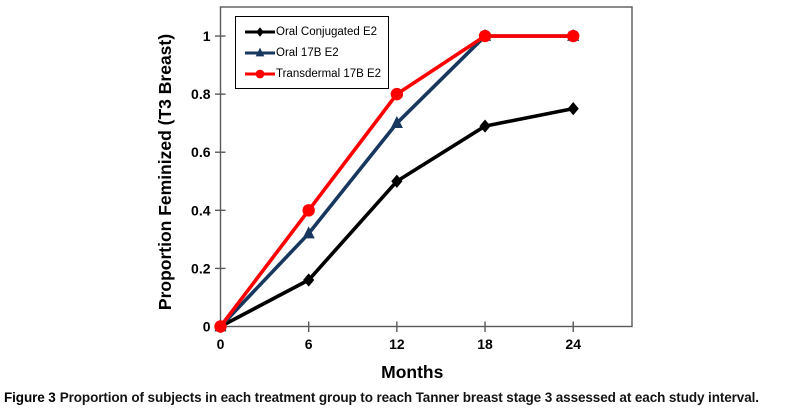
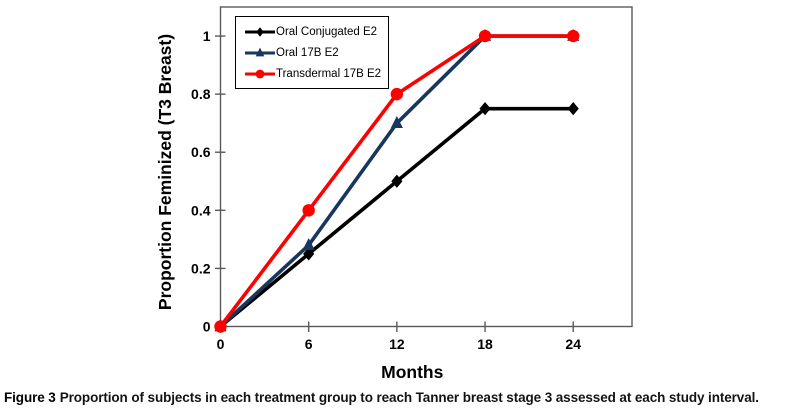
Oral Conjugated E2/6: 0.16 -> 0.25
Oral 17B E2/6: 0.32 -> 0.28
Oral Conjugated E2/18: 0.69 -> 0.75
